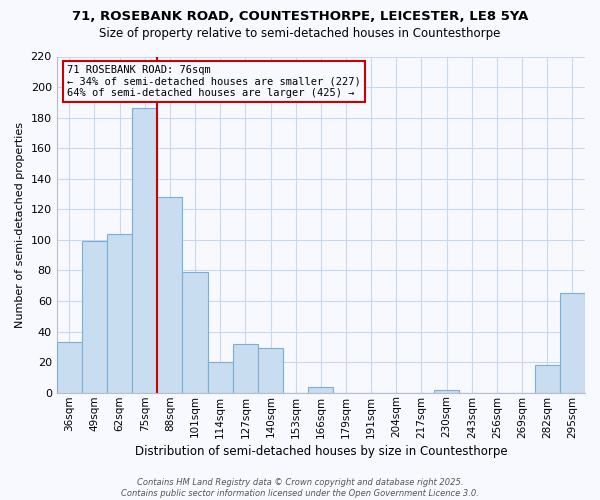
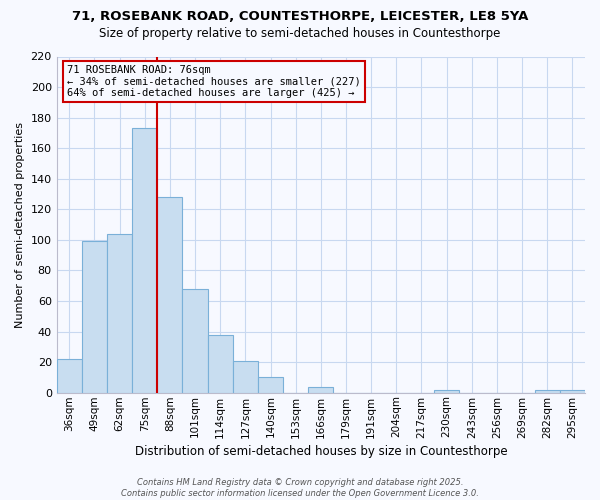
36sqm: 33 -> 22
75sqm: 186 -> 173
101sqm: 79 -> 68
114sqm: 20 -> 38
127sqm: 32 -> 21
140sqm: 29 -> 10
282sqm: 18 -> 2
295sqm: 65 -> 2
